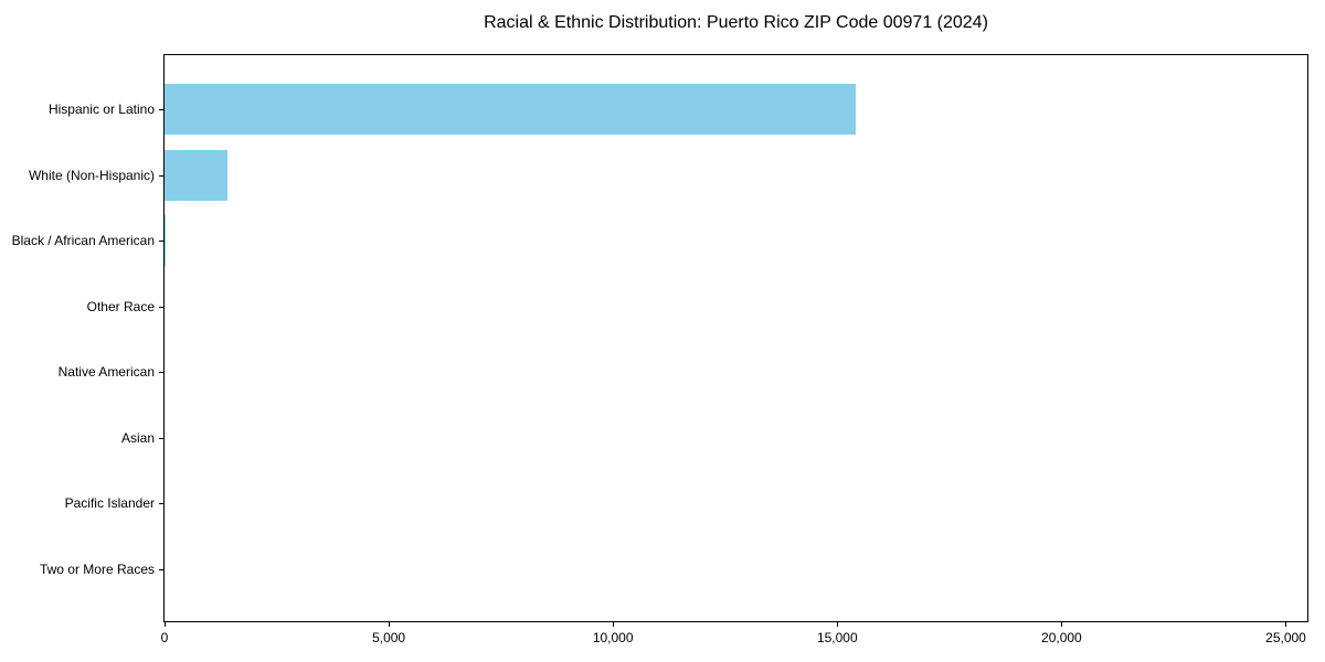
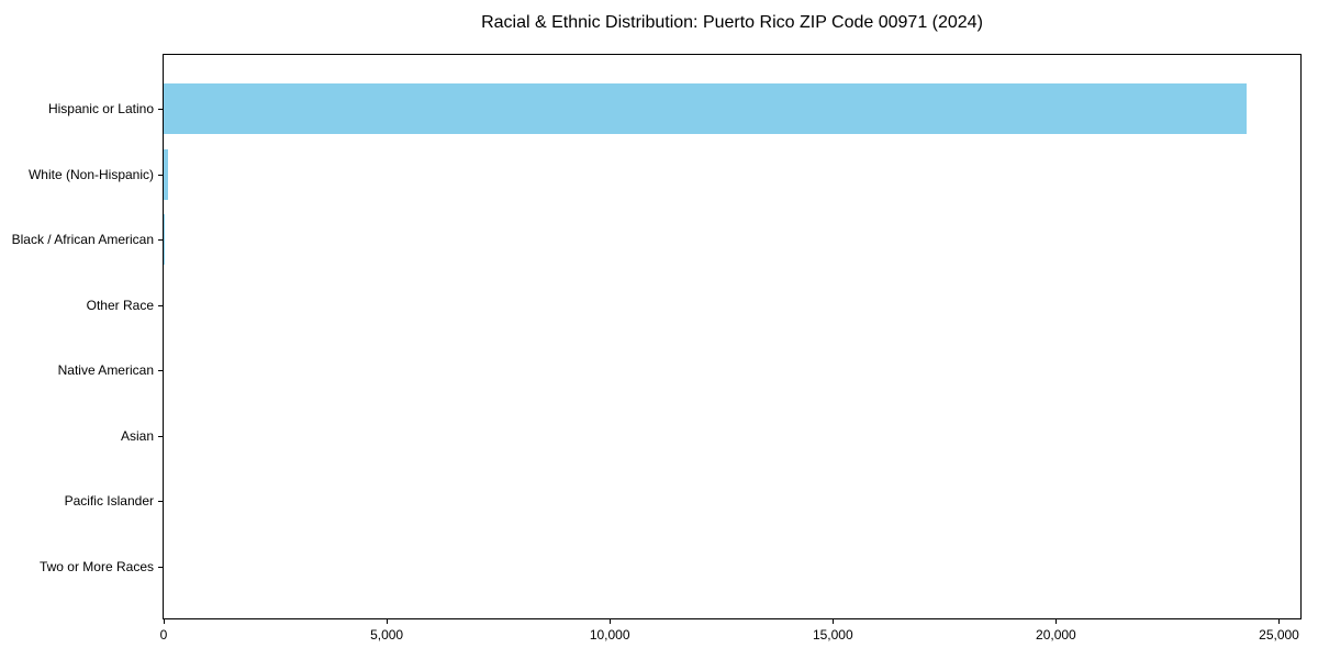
Hispanic or Latino: 15400 -> 24300
White (Non-Hispanic): 1400 -> 100
